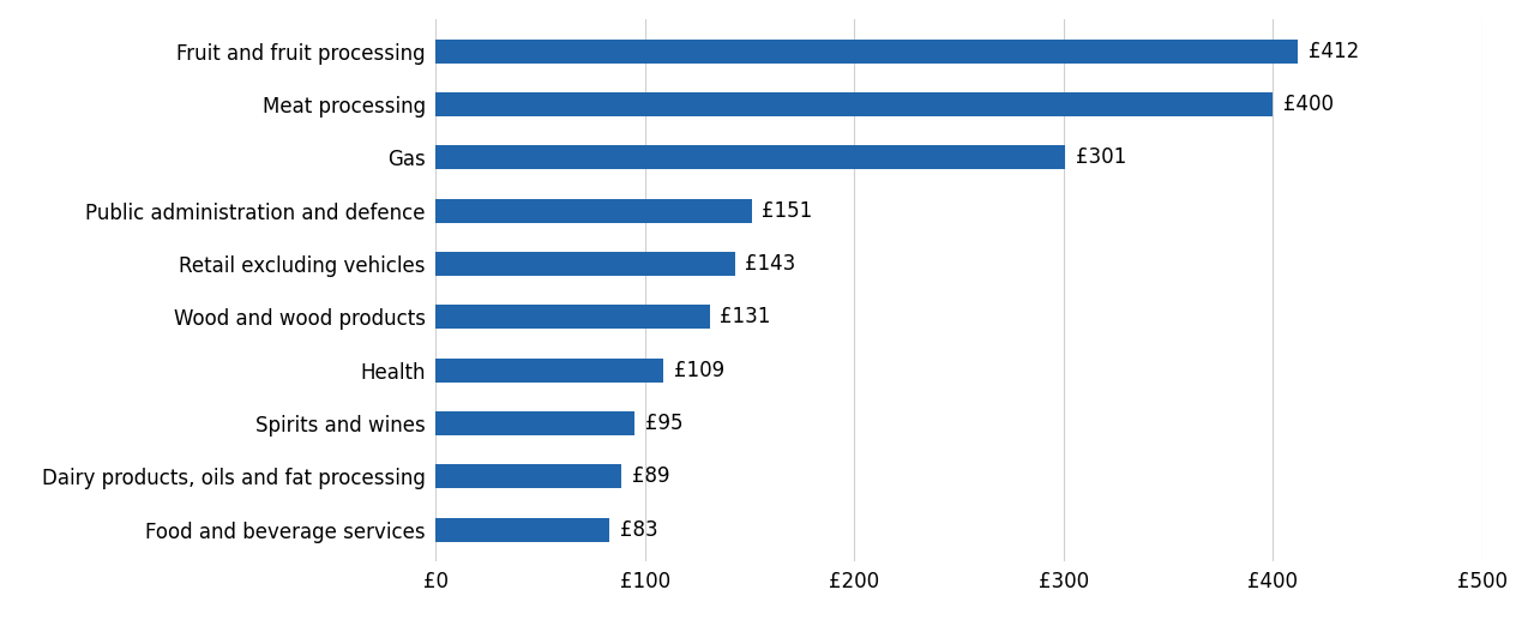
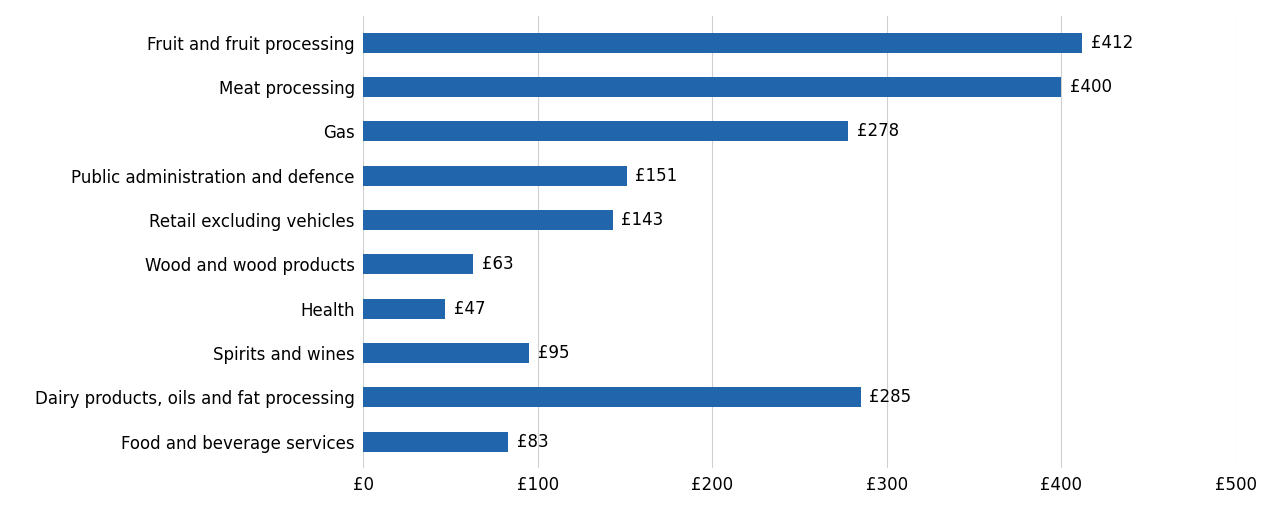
Gas: £301 -> £278
Wood and wood products: £131 -> £63
Health: £109 -> £47
Dairy products, oils and fat processing: £89 -> £285
